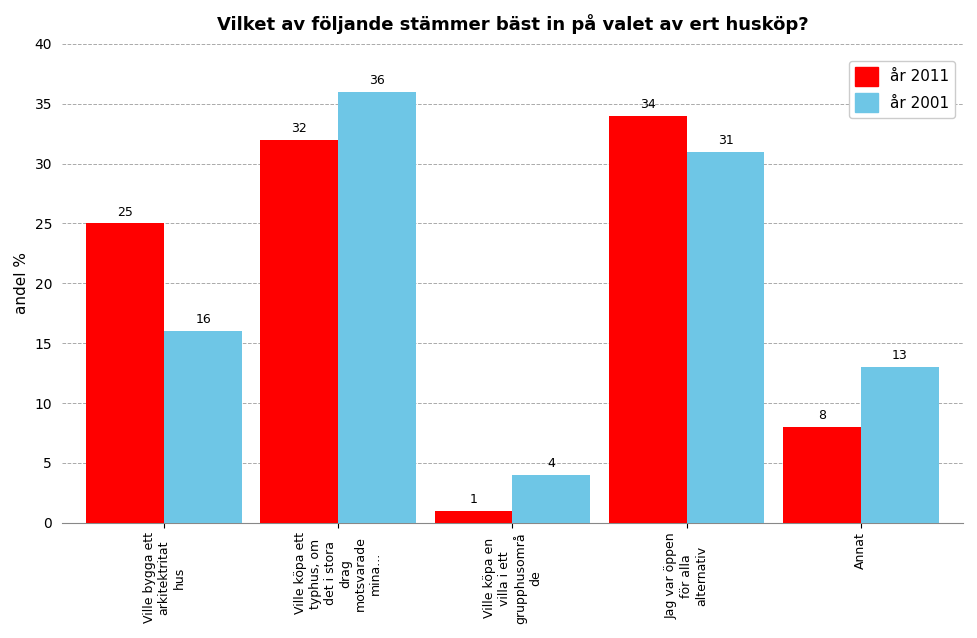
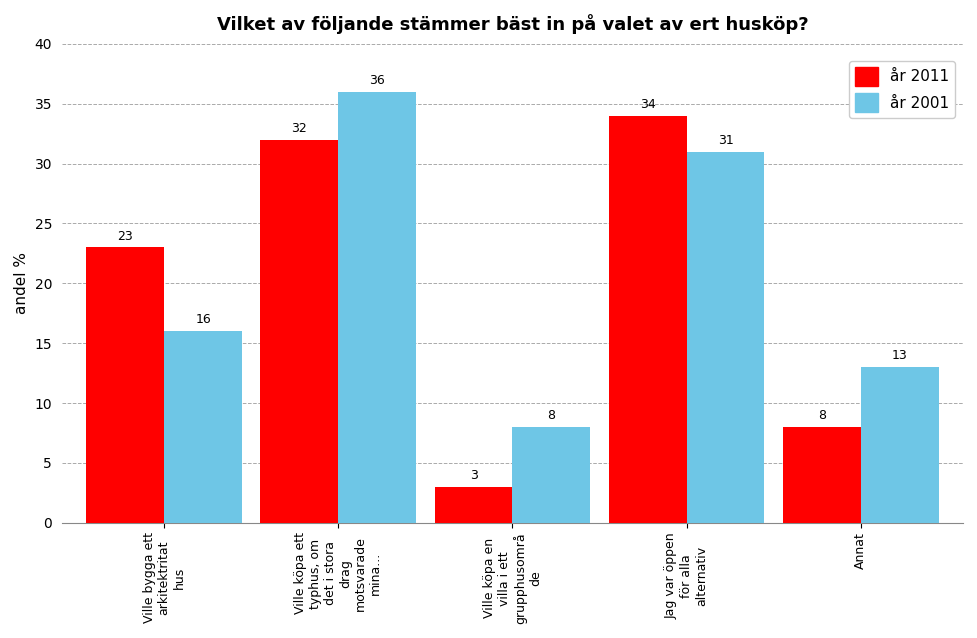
år 2011/Ville bygga ett arkitektritat hus: 25 -> 23
år 2011/Ville köpa en villa i ett grupphusområ de: 1 -> 3
år 2001/Ville köpa en villa i ett grupphusområ de: 4 -> 8
